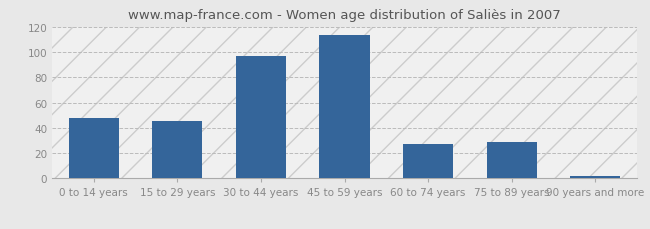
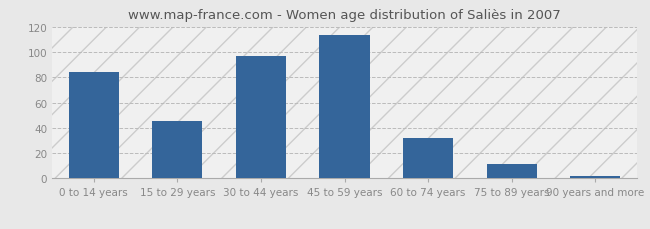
0 to 14 years: 48 -> 84
60 to 74 years: 27 -> 32
75 to 89 years: 29 -> 11
